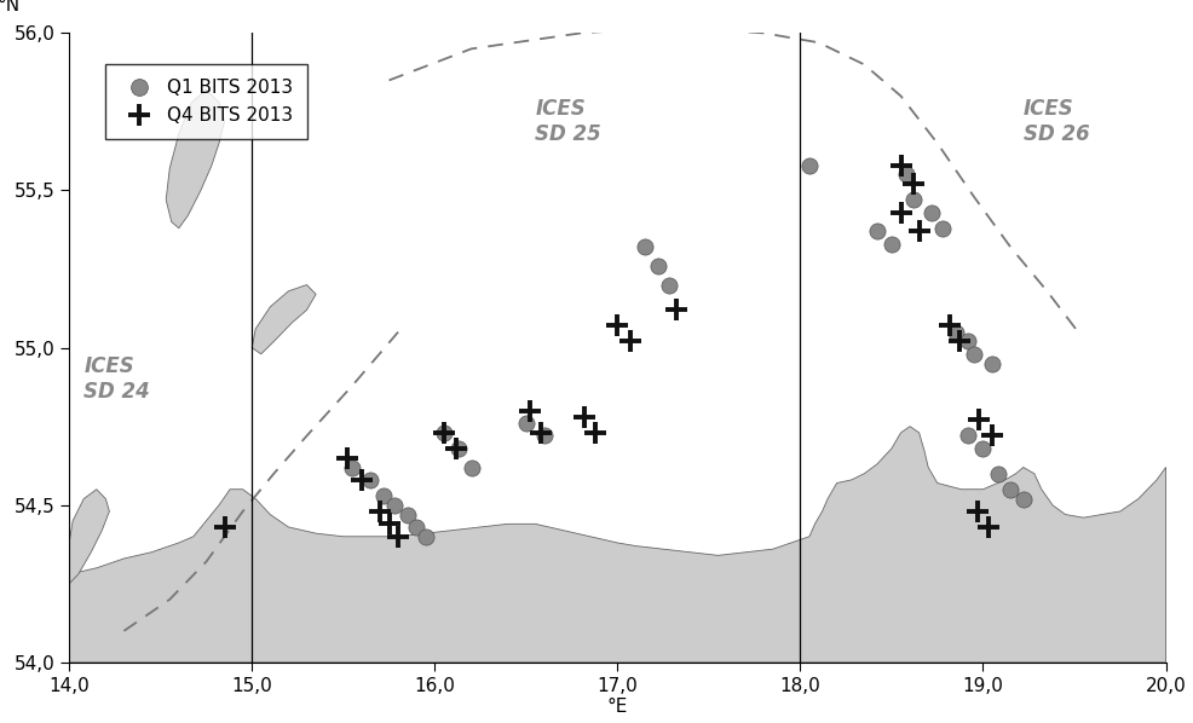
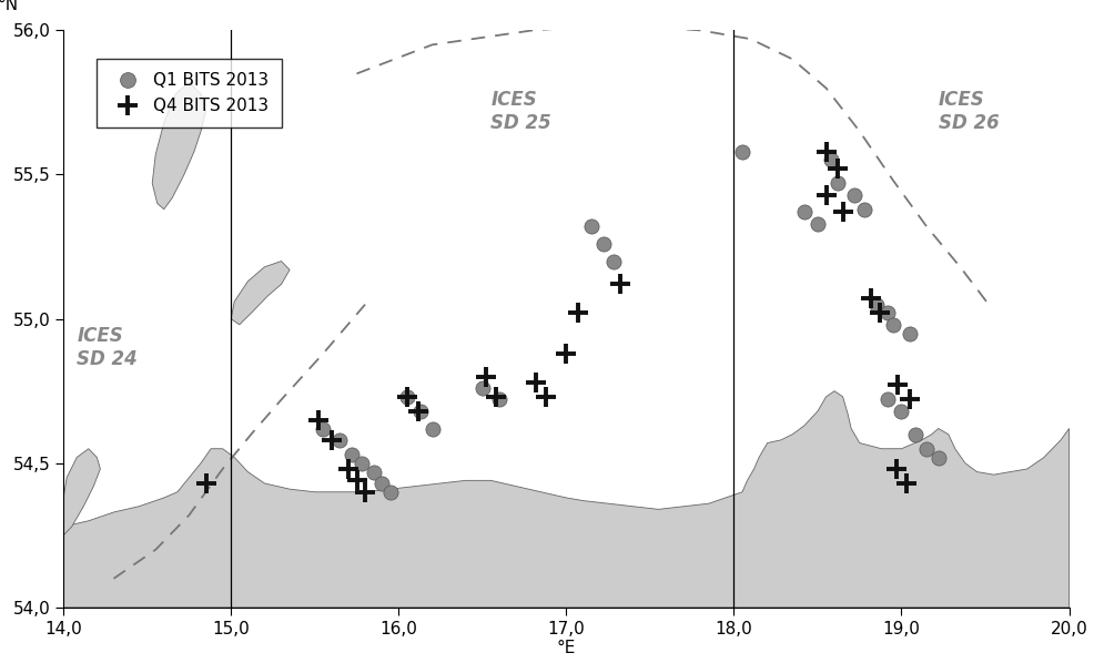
Q4 BITS 2013/17,0: 55,07 -> 54,88
